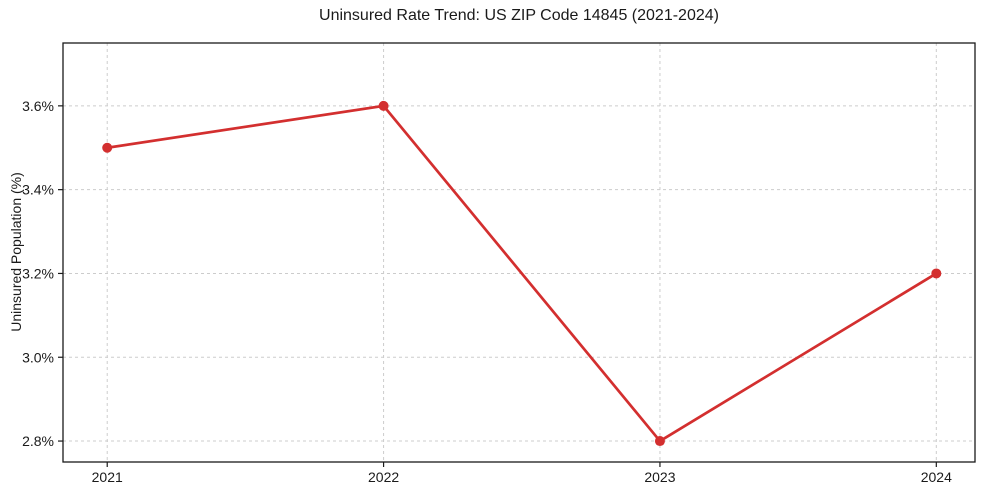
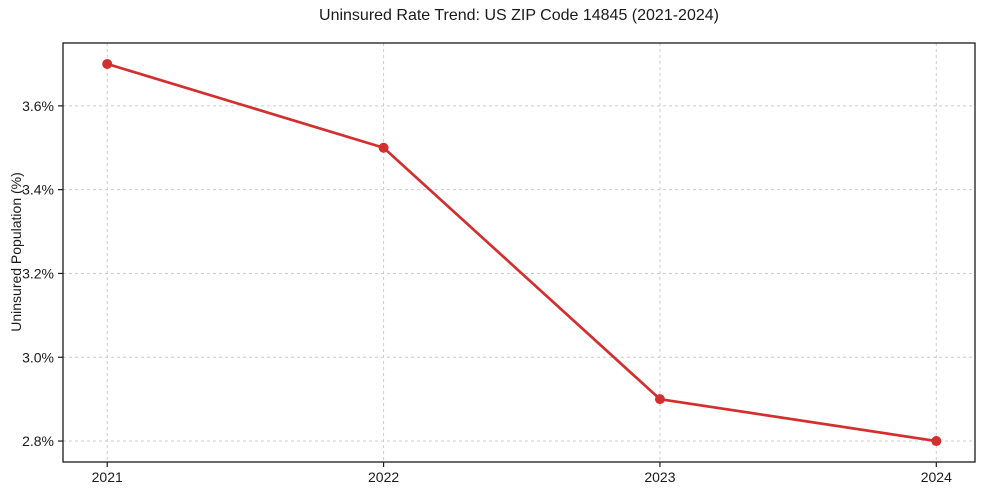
2021: 3.5% -> 3.7%
2022: 3.6% -> 3.5%
2023: 2.8% -> 2.9%
2024: 3.2% -> 2.8%
